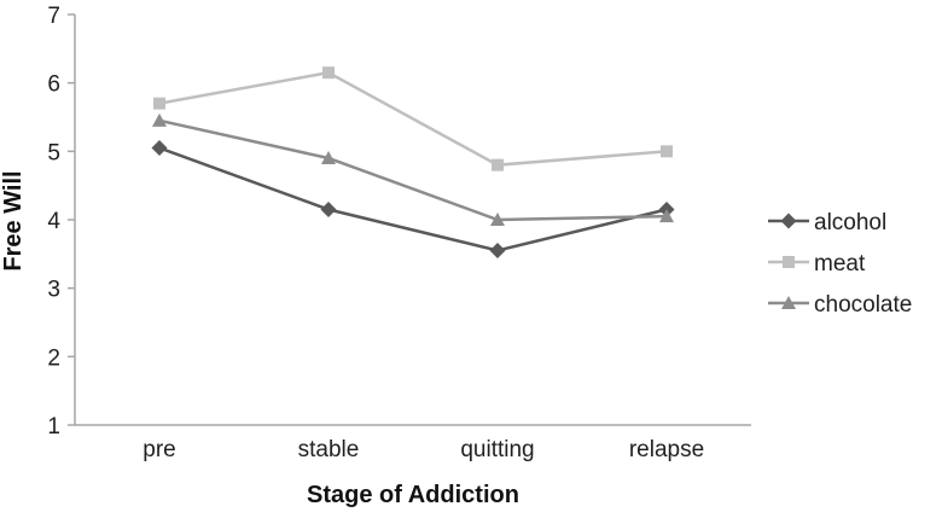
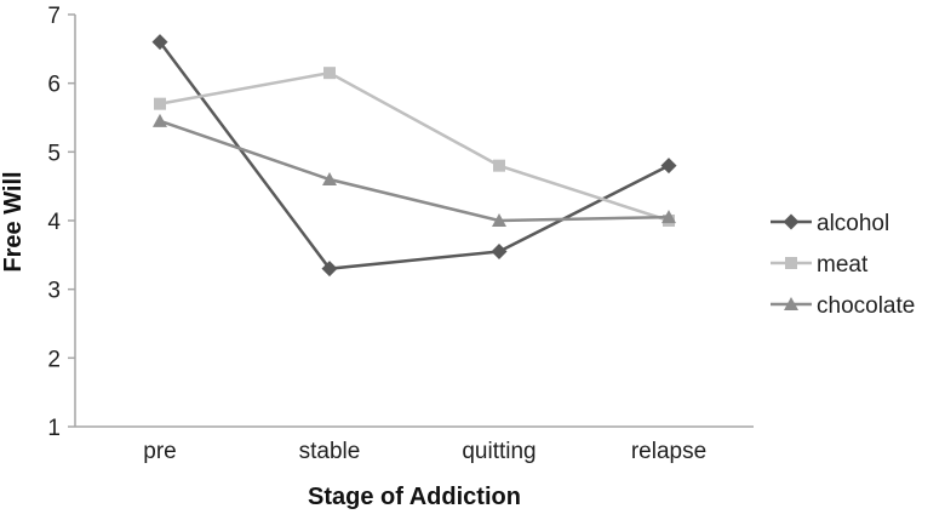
alcohol/pre: 5.0 -> 6.6
alcohol/stable: 4.2 -> 3.3
chocolate/stable: 4.9 -> 4.6
alcohol/relapse: 4.2 -> 4.8
meat/relapse: 5.0 -> 4.0
